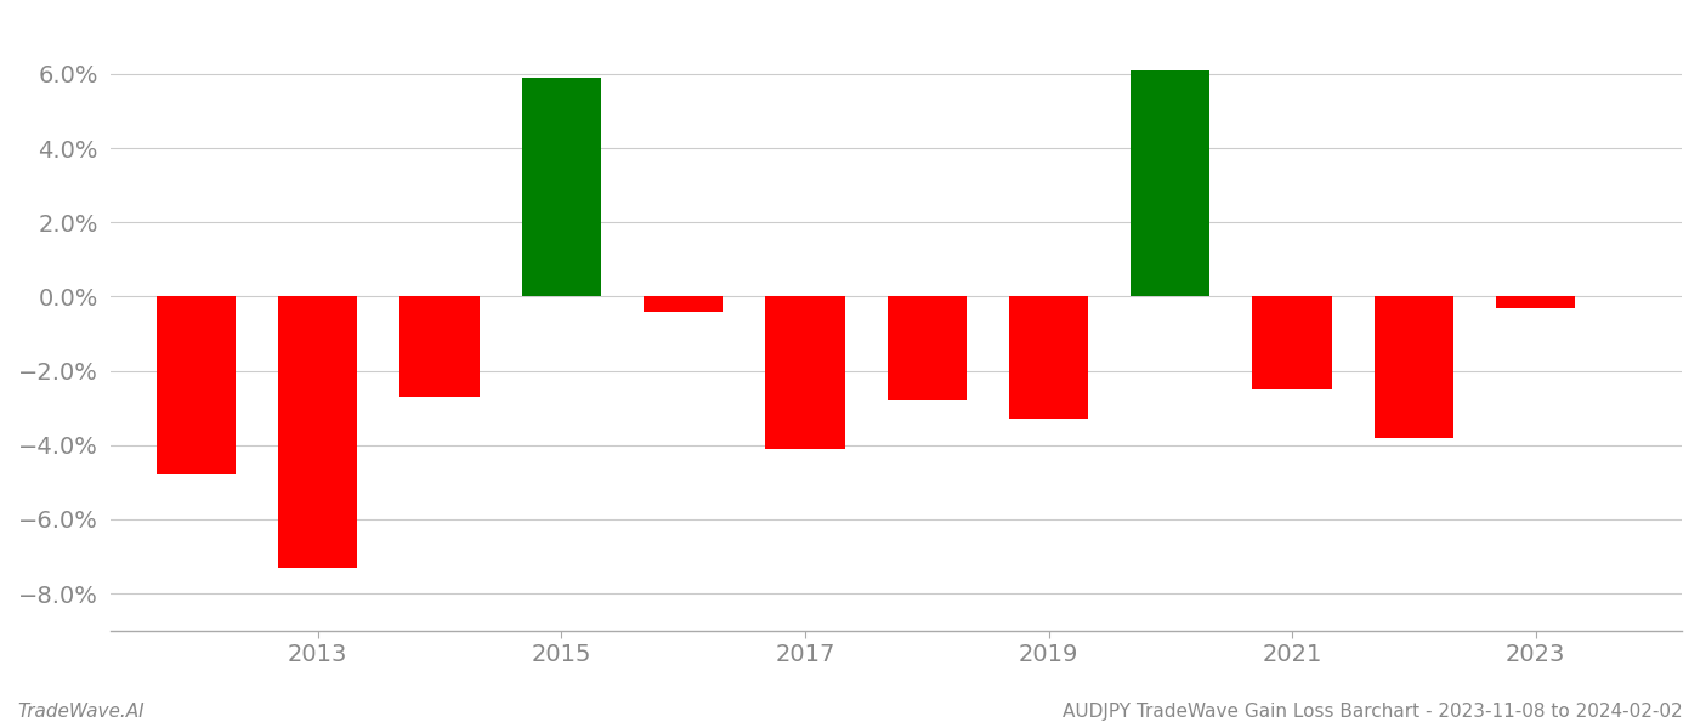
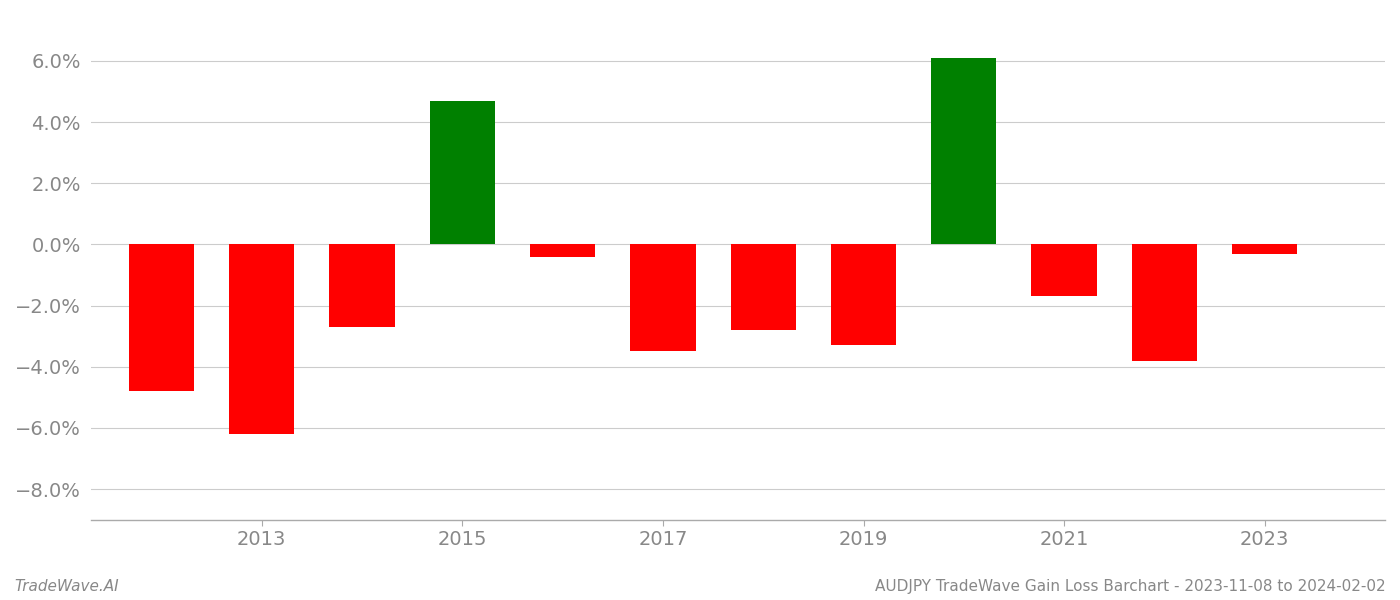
2013: -7.3% -> -6.2%
2015: 5.9% -> 4.7%
2017: -4.1% -> -3.5%
2021: -2.5% -> -1.7%
